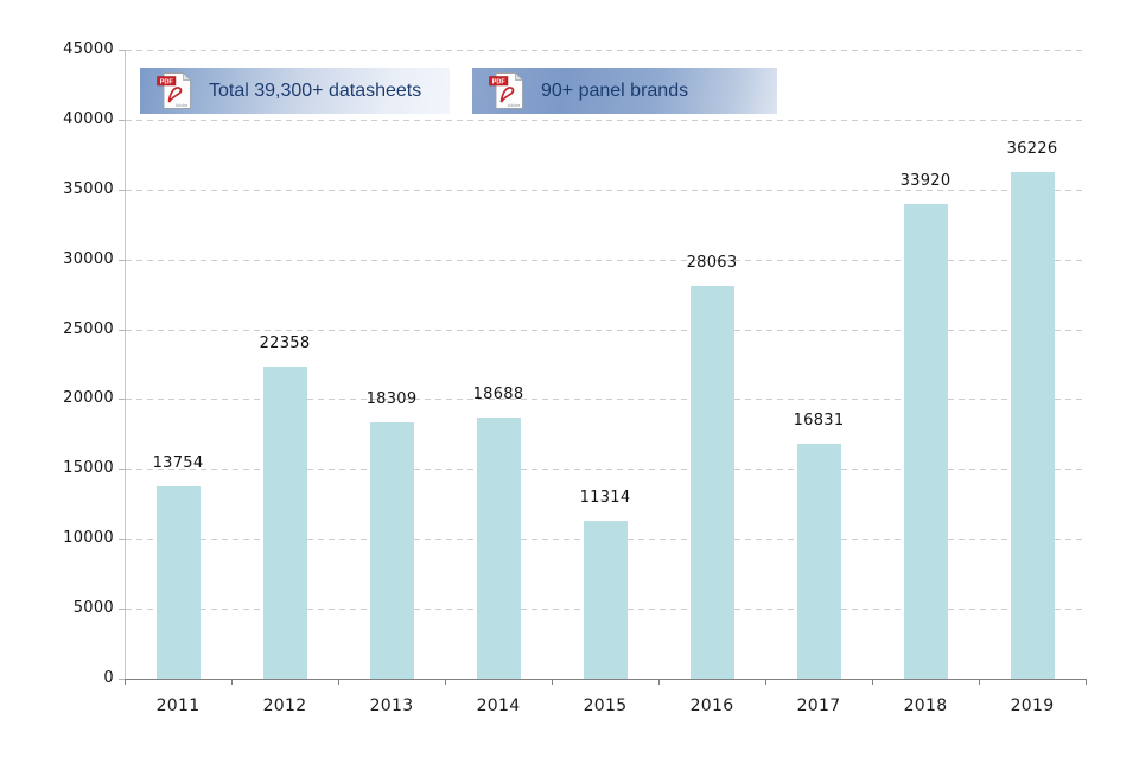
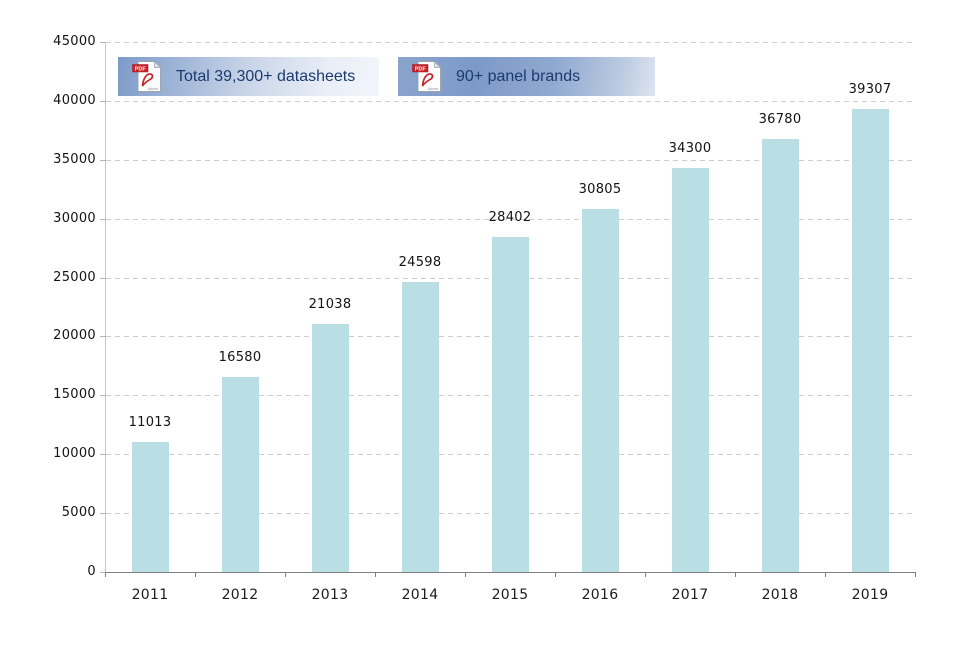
2011: 13754 -> 11013
2012: 22358 -> 16580
2013: 18309 -> 21038
2014: 18688 -> 24598
2015: 11314 -> 28402
2016: 28063 -> 30805
2017: 16831 -> 34300
2018: 33920 -> 36780
2019: 36226 -> 39307
